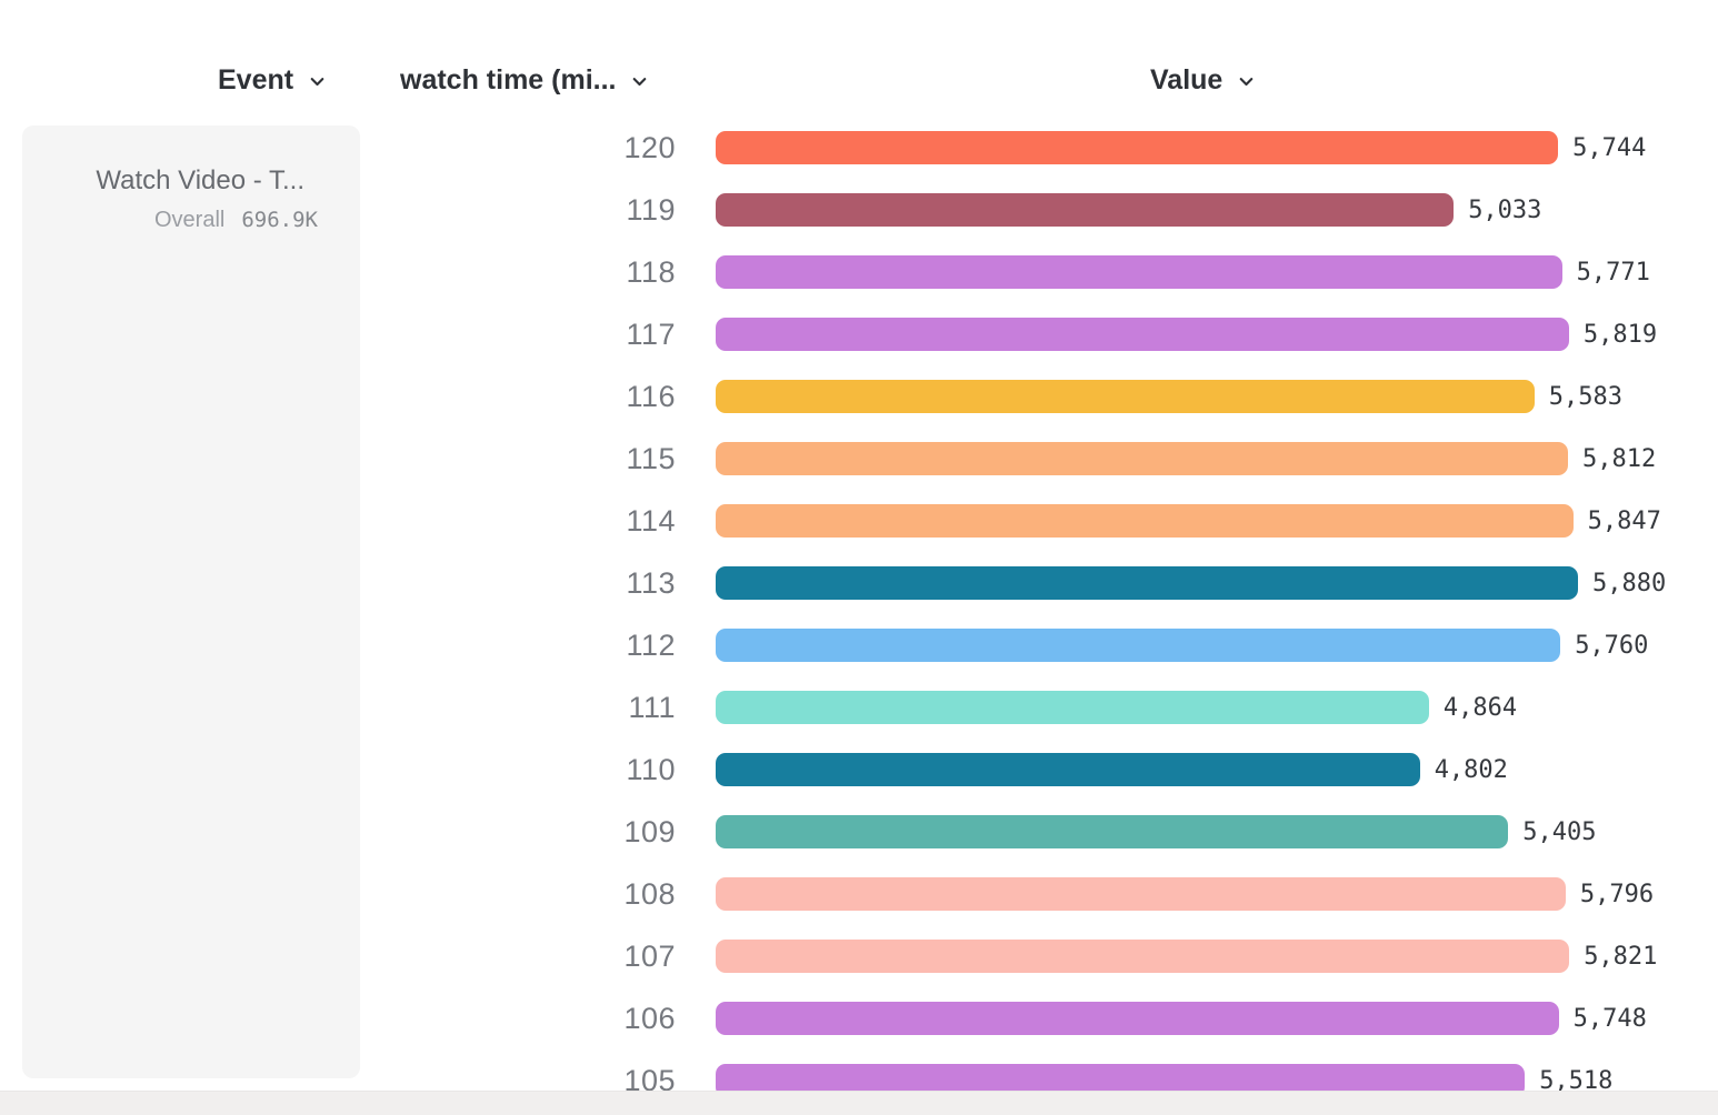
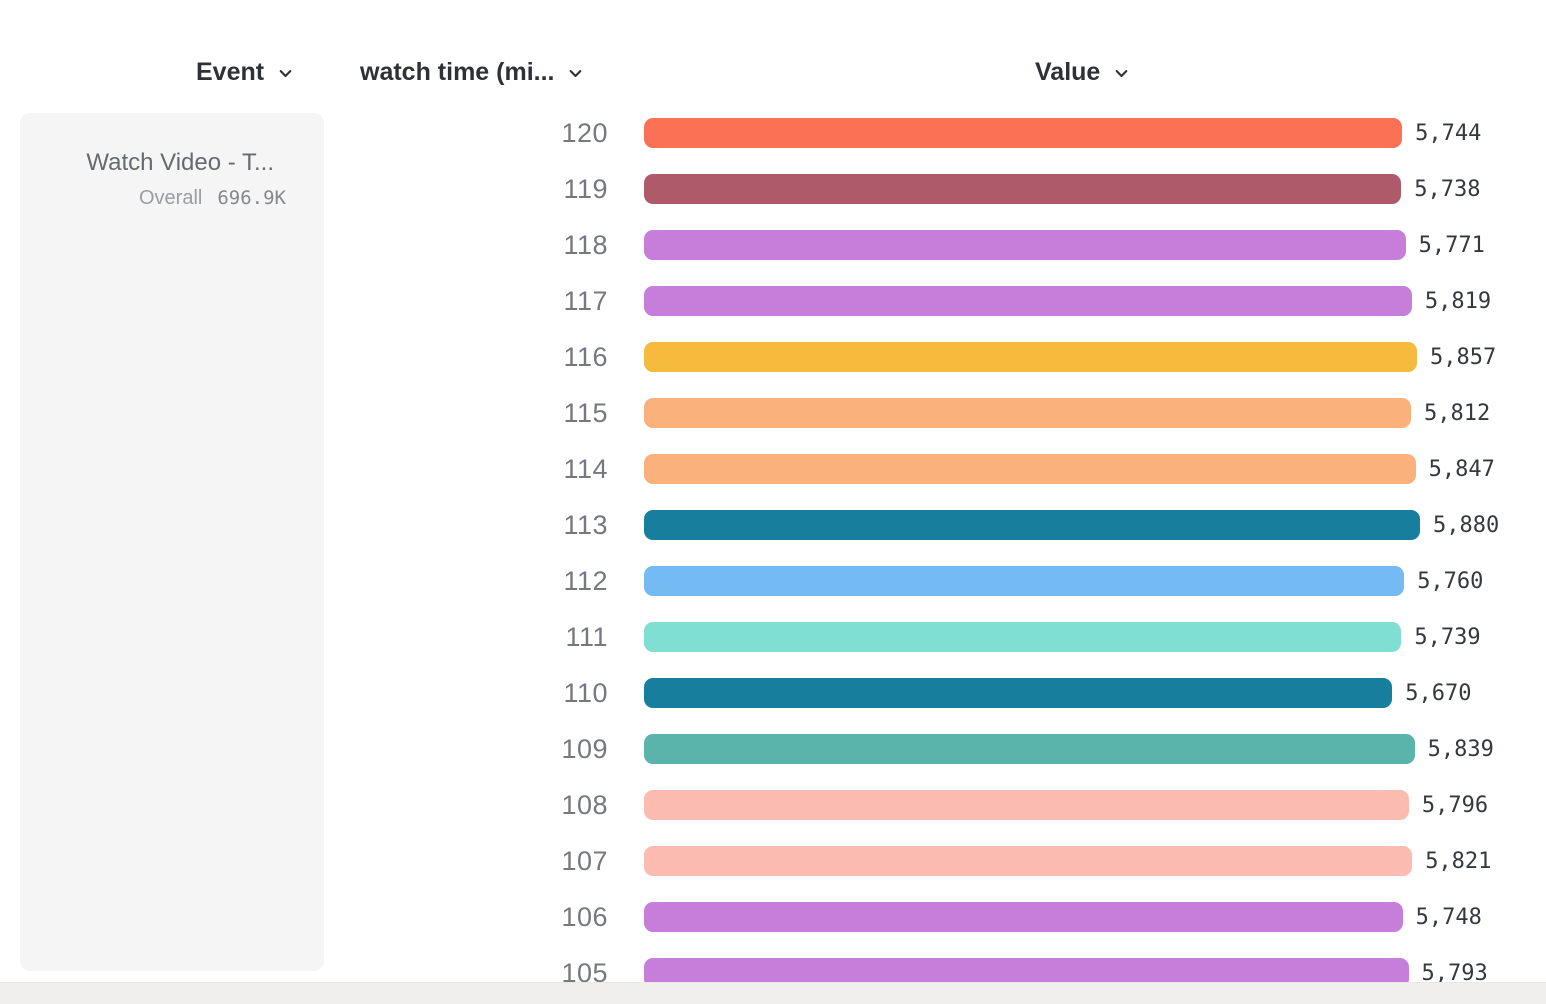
119: 5,033 -> 5,738
116: 5,583 -> 5,857
111: 4,864 -> 5,739
110: 4,802 -> 5,670
109: 5,405 -> 5,839
105: 5,518 -> 5,793
